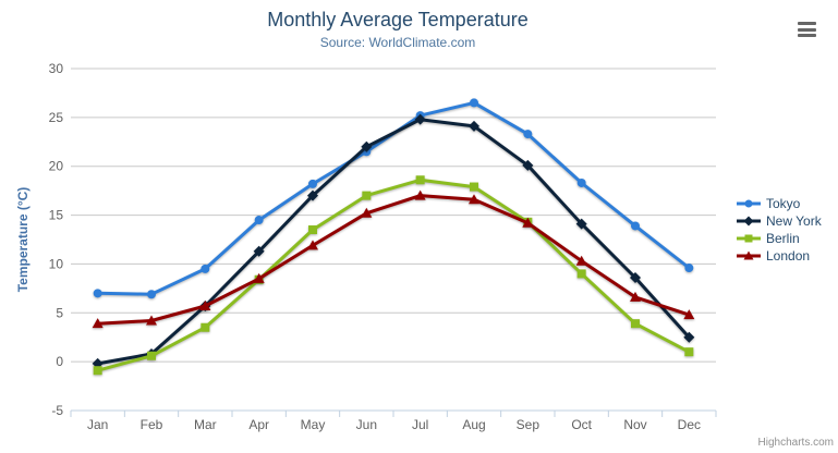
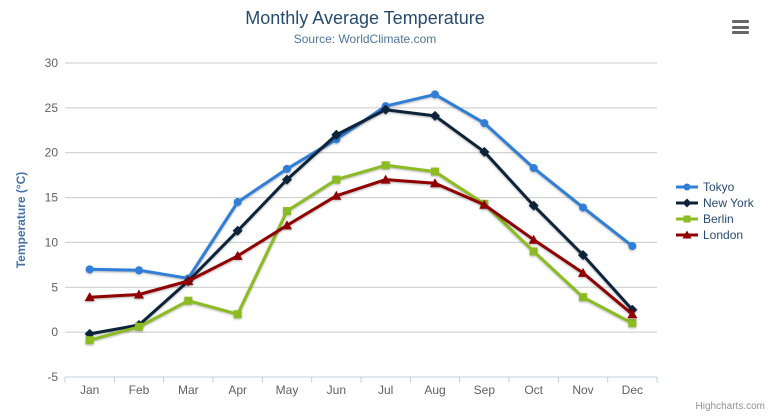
Tokyo/Mar: 10 -> 6
Berlin/Apr: 8 -> 2
London/Dec: 5 -> 2
